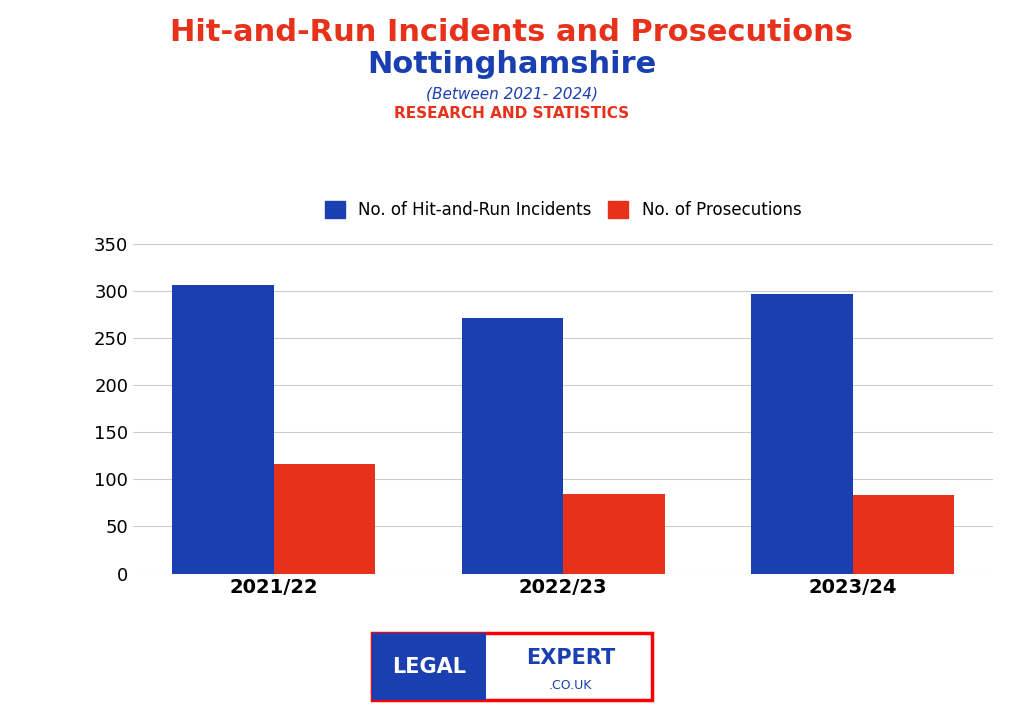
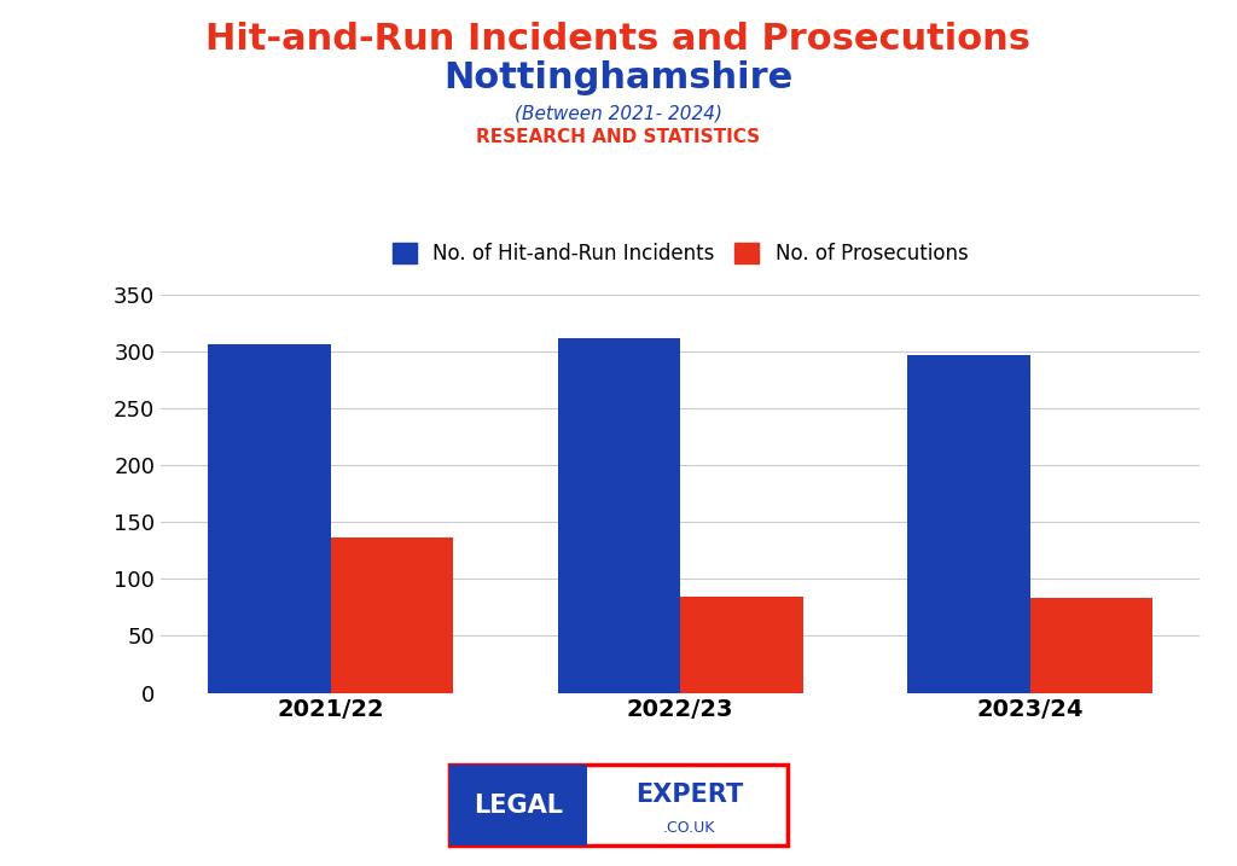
No. of Prosecutions/2021/22: 116 -> 136
No. of Hit-and-Run Incidents/2022/23: 271 -> 312
